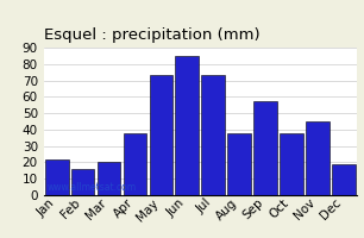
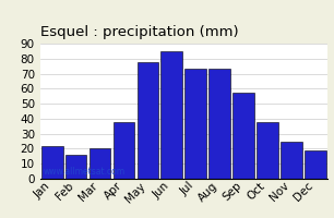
May: 73 -> 78
Aug: 38 -> 73
Nov: 45 -> 25
